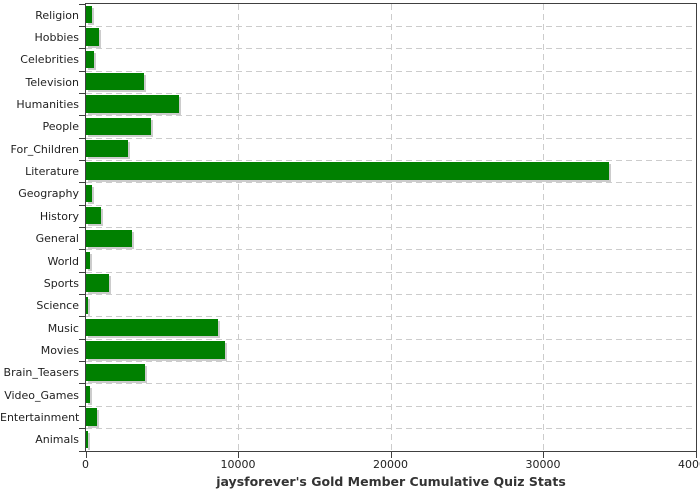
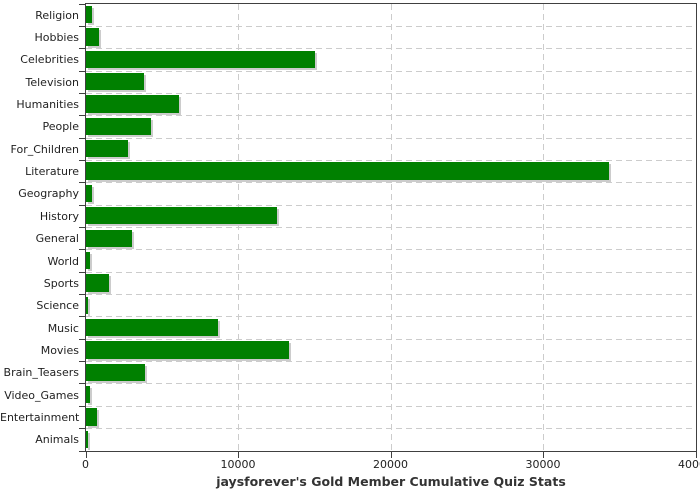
Celebrities: 600 -> 15000
History: 1000 -> 12500
Movies: 9100 -> 13300
